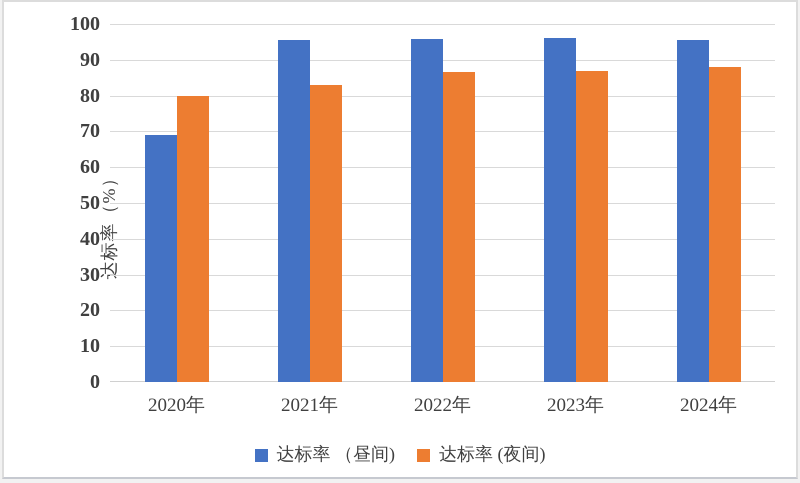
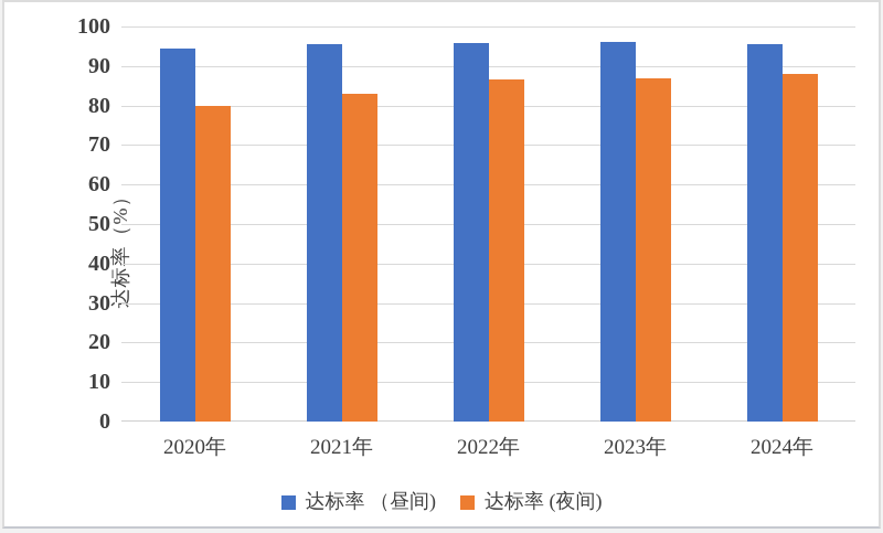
达标率 （昼间)/2020年: 69 -> 94
